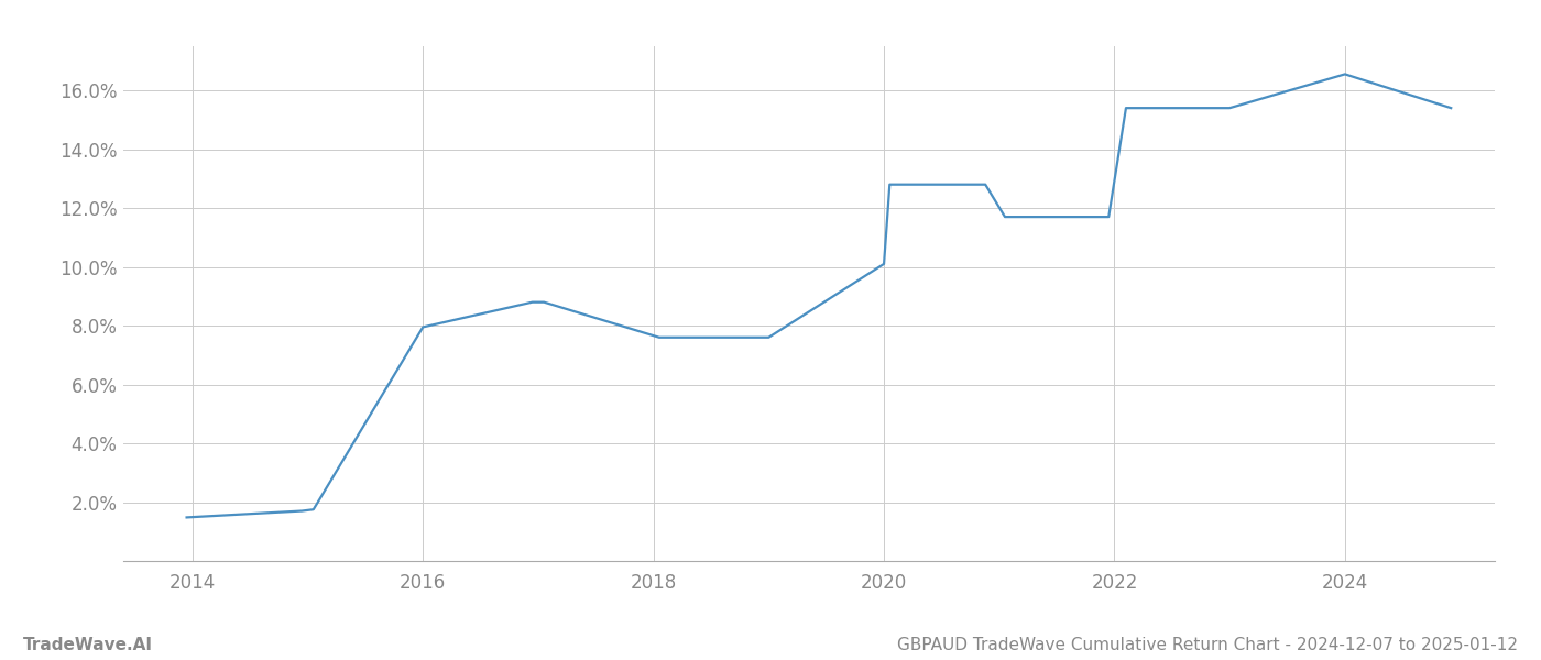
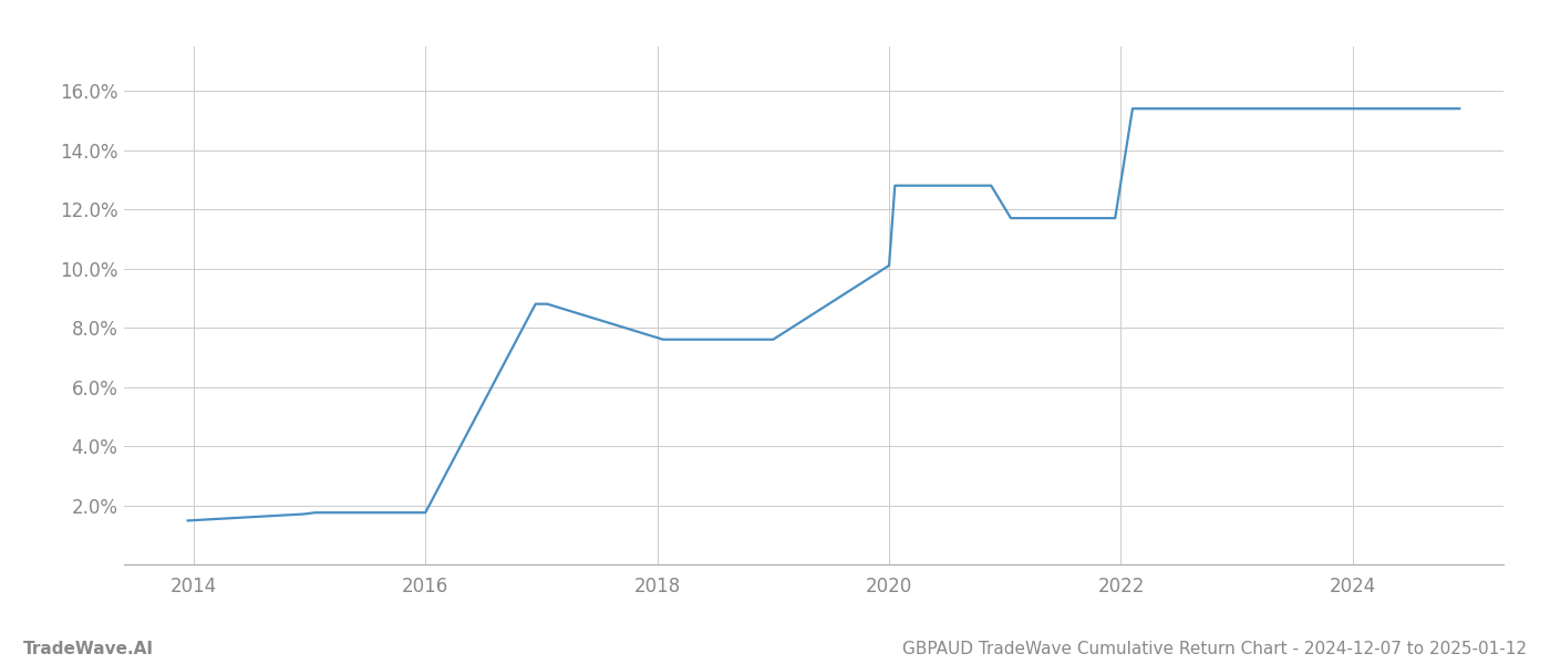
2016: 7.95% -> 1.75%
2024: 16.55% -> 15.40%
